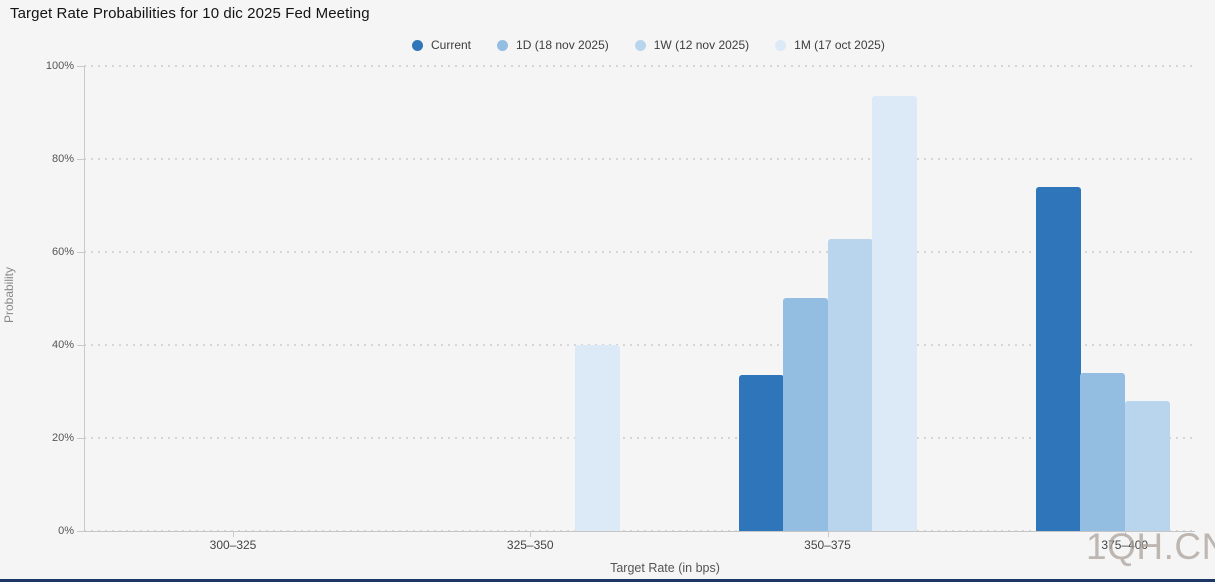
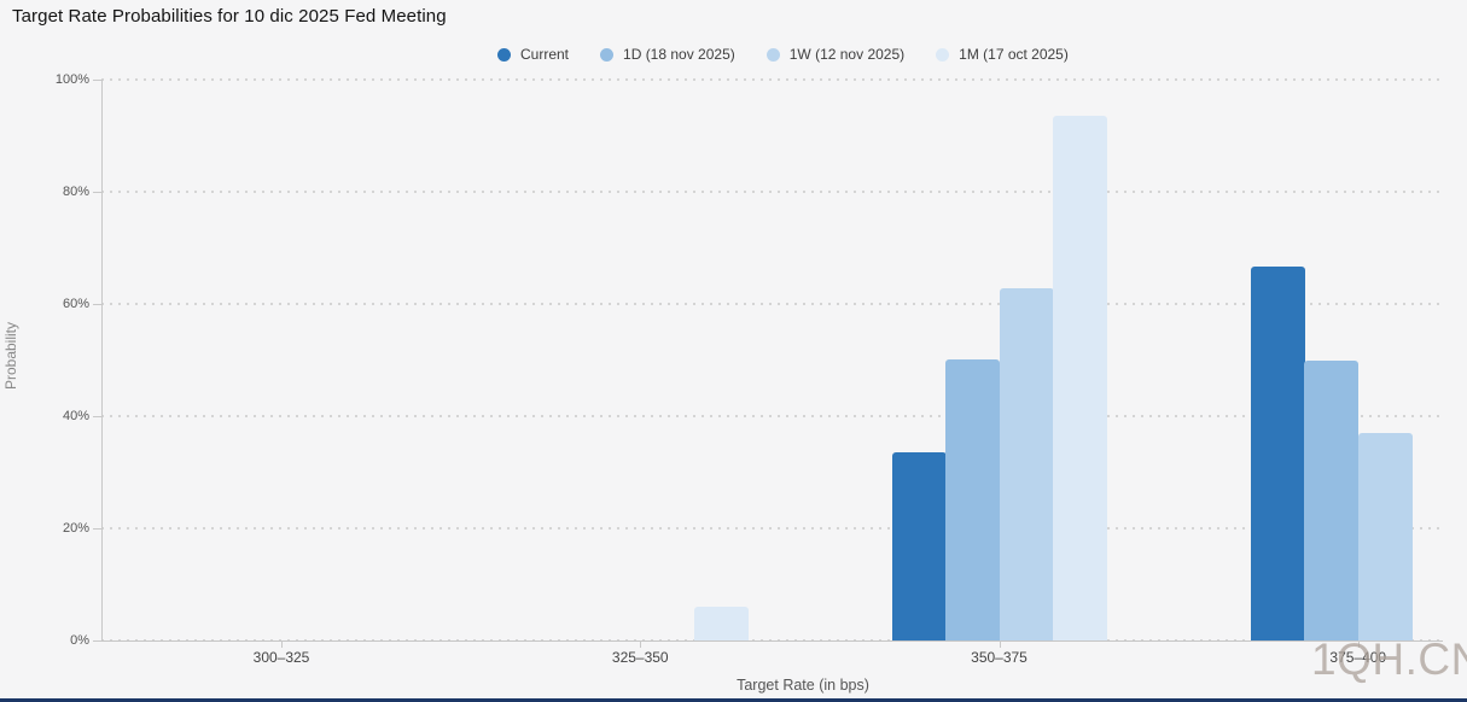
1M (17 oct 2025)/325–350: 40% -> 6%
Current/375–400: 74% -> 67%
1D (18 nov 2025)/375–400: 34% -> 50%
1W (12 nov 2025)/375–400: 28% -> 37%
